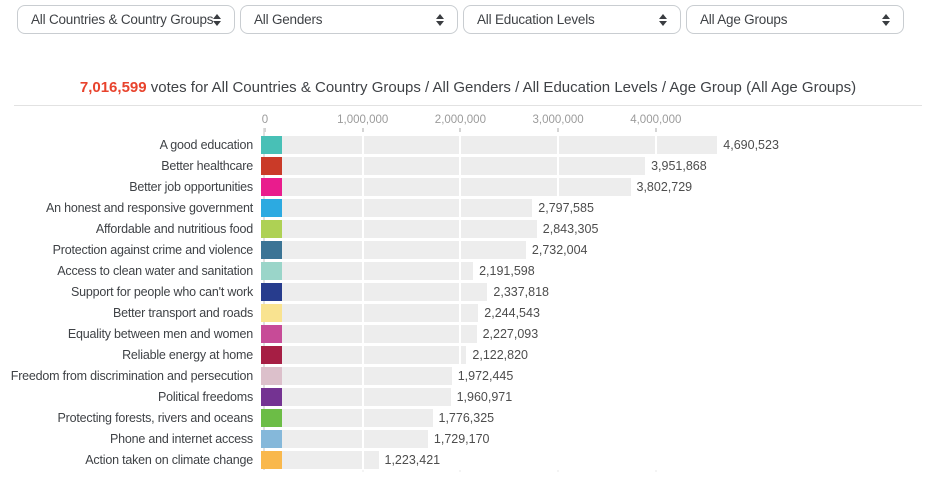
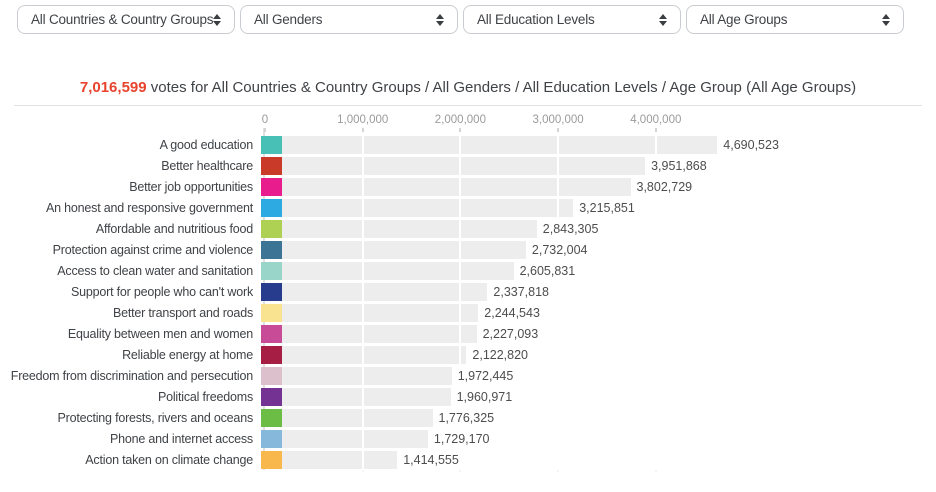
An honest and responsive government: 2,797,585 -> 3,215,851
Access to clean water and sanitation: 2,191,598 -> 2,605,831
Action taken on climate change: 1,223,421 -> 1,414,555
